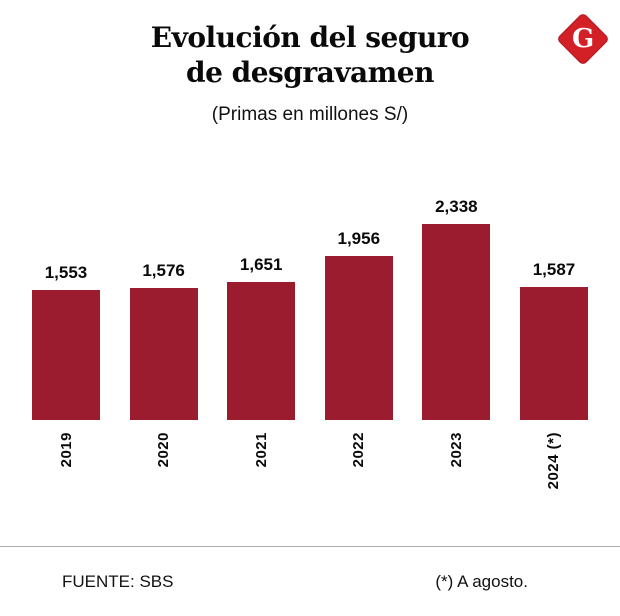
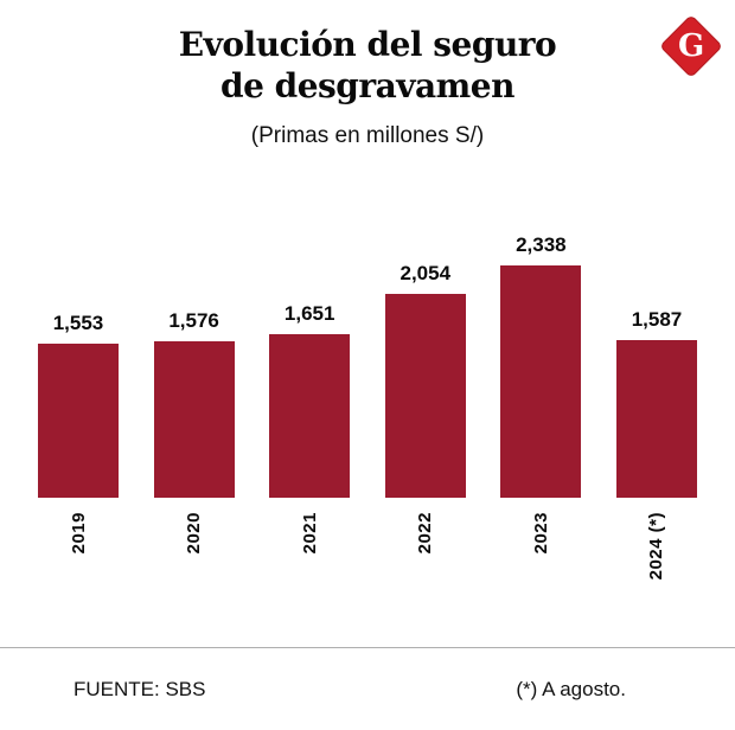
2022: 1,956 -> 2,054
